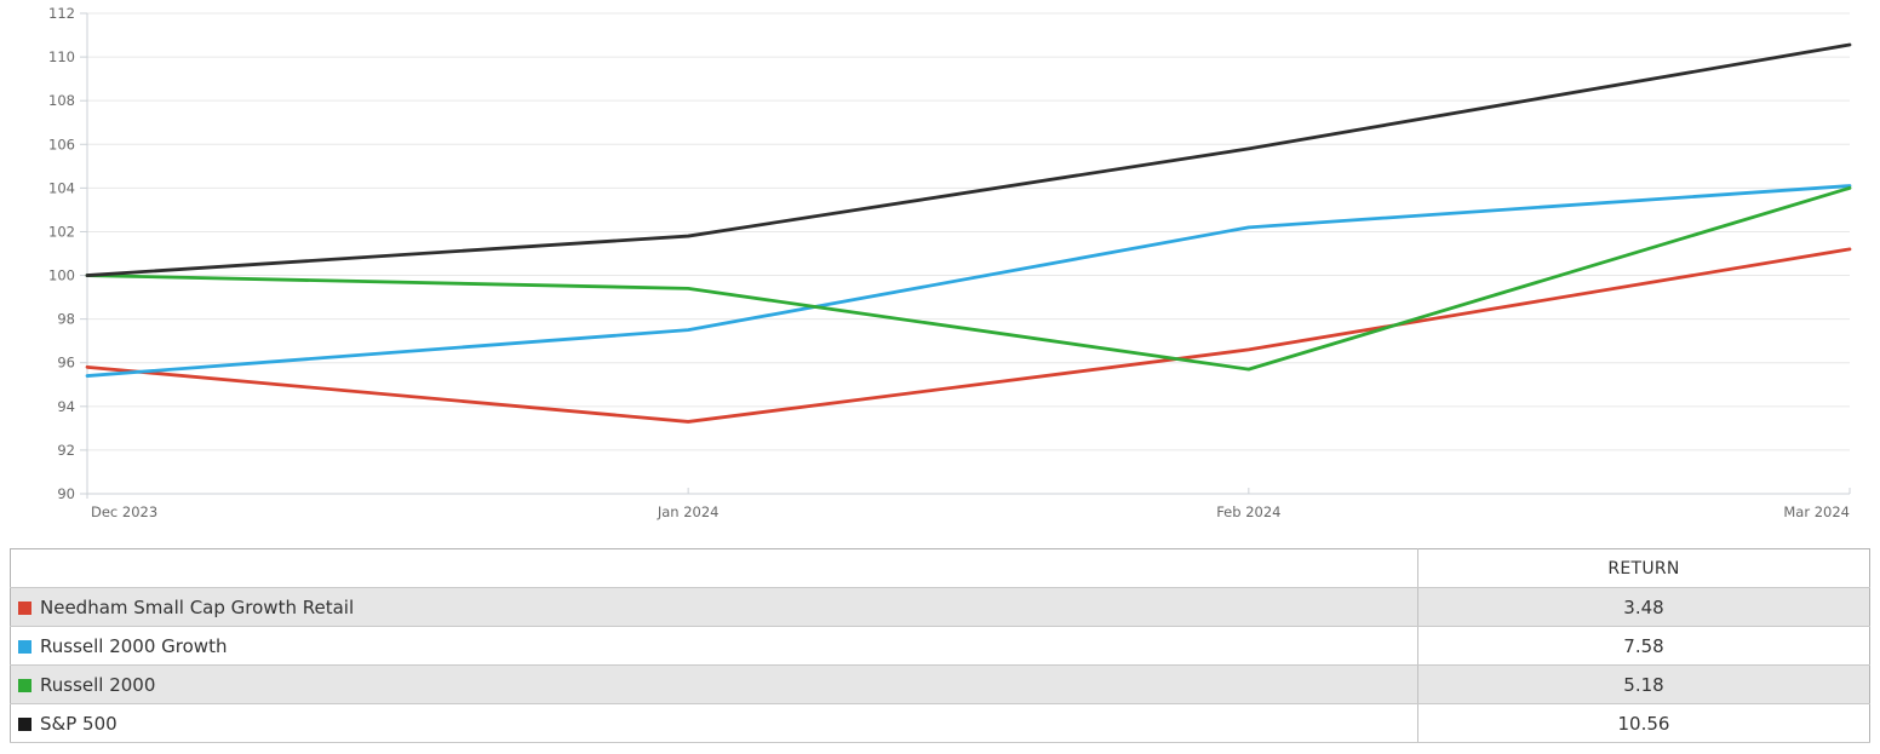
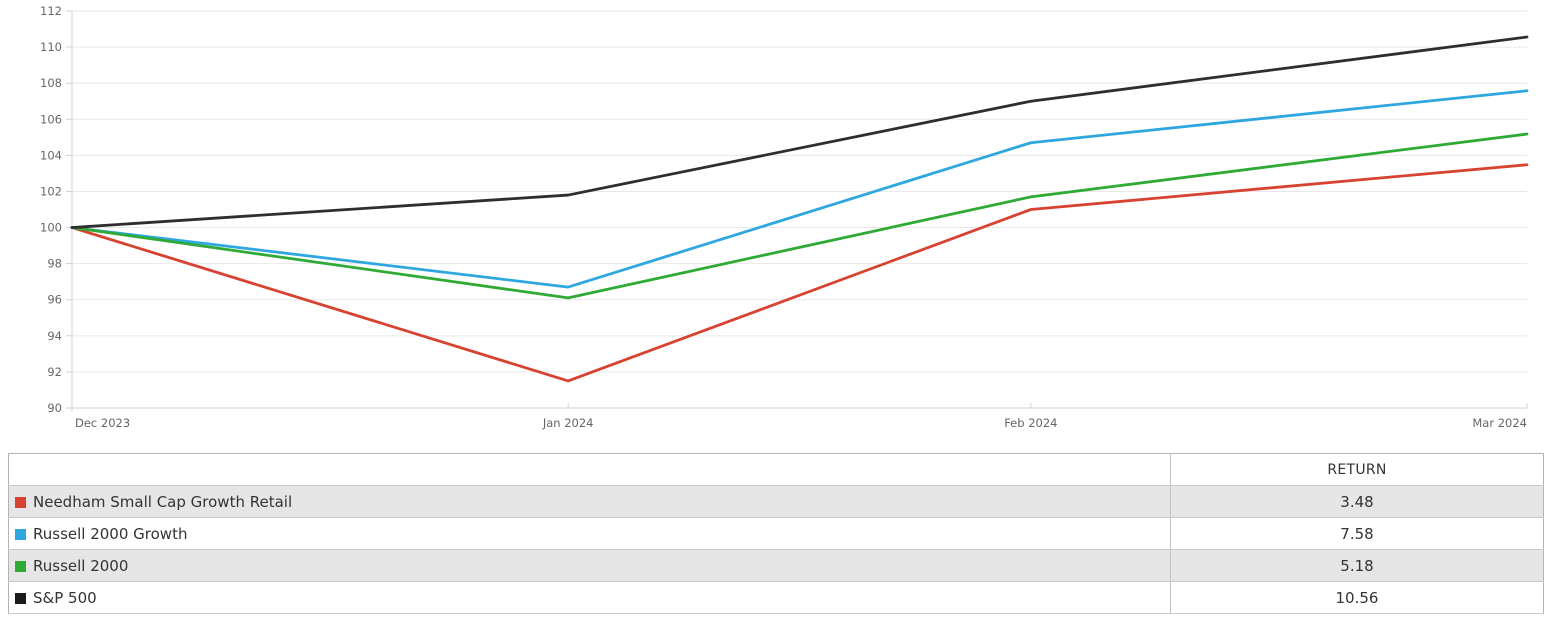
Needham Small Cap Growth Retail/Dec 2023: 95.8 -> 100.0
Russell 2000 Growth/Dec 2023: 95.4 -> 100.0
Needham Small Cap Growth Retail/Jan 2024: 93.3 -> 91.5
Russell 2000 Growth/Jan 2024: 97.5 -> 96.7
Russell 2000/Jan 2024: 99.4 -> 96.1
Needham Small Cap Growth Retail/Feb 2024: 96.6 -> 101.0
Russell 2000 Growth/Feb 2024: 102.2 -> 104.7
Russell 2000/Feb 2024: 95.7 -> 101.7
S&P 500/Feb 2024: 105.8 -> 107.0
Needham Small Cap Growth Retail/Mar 2024: 101.2 -> 103.5
Russell 2000 Growth/Mar 2024: 104.1 -> 107.6
Russell 2000/Mar 2024: 104.0 -> 105.2
